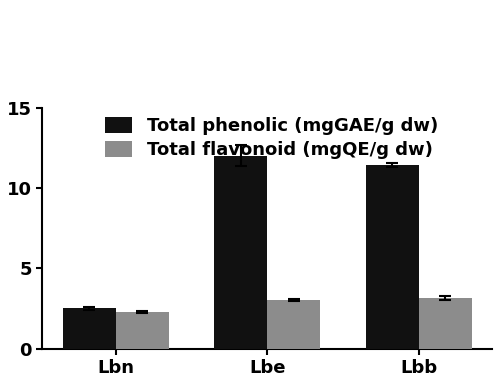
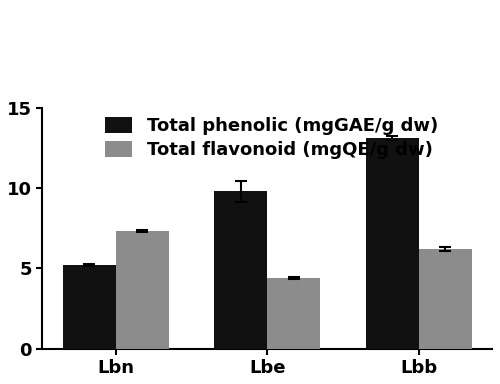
Total phenolic (mgGAE/g dw)/Lbn: 2.5 -> 5.2
Total flavonoid (mgQE/g dw)/Lbn: 2.3 -> 7.3
Total phenolic (mgGAE/g dw)/Lbe: 12.0 -> 9.8
Total flavonoid (mgQE/g dw)/Lbe: 3.0 -> 4.4
Total phenolic (mgGAE/g dw)/Lbb: 11.4 -> 13.1
Total flavonoid (mgQE/g dw)/Lbb: 3.1 -> 6.2
